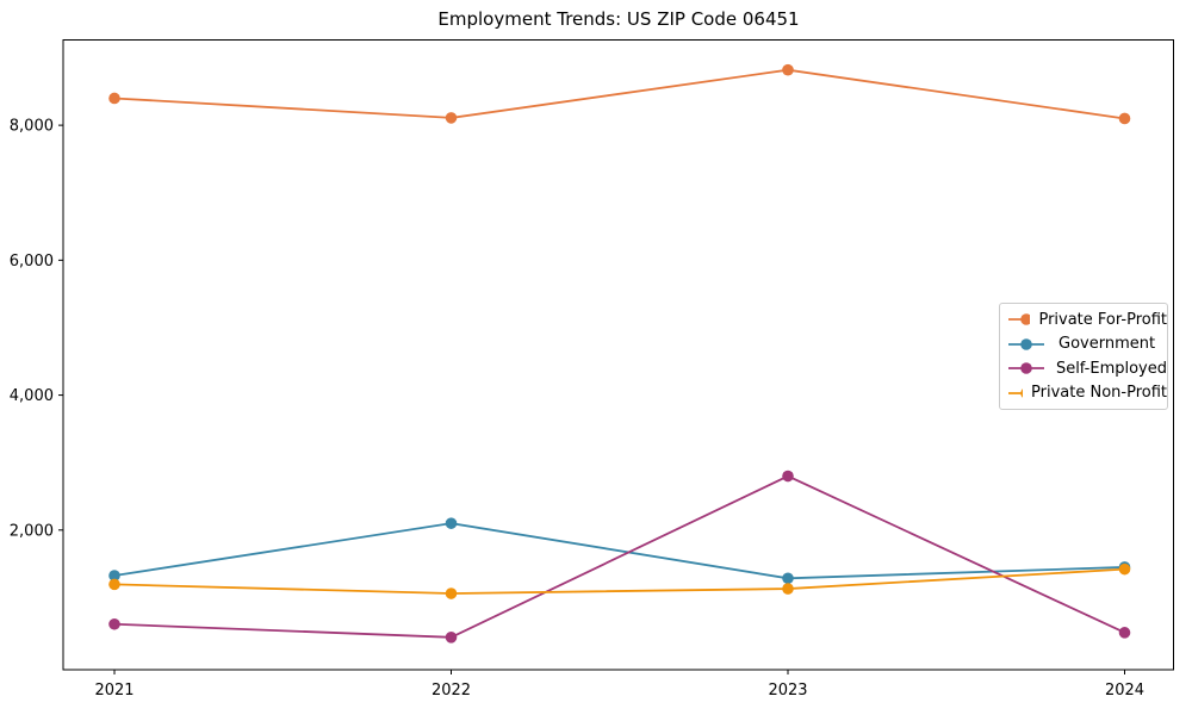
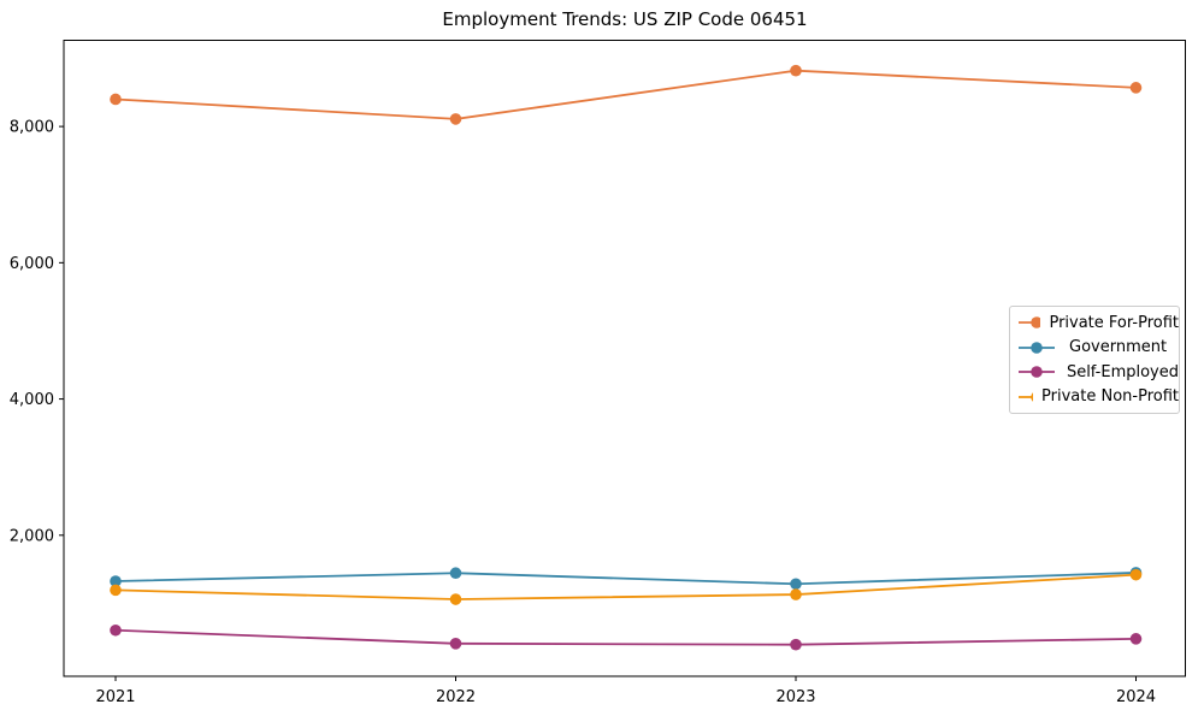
Government/2022: 2100 -> 1400
Self-Employed/2023: 2800 -> 400
Private For-Profit/2024: 8100 -> 8600
